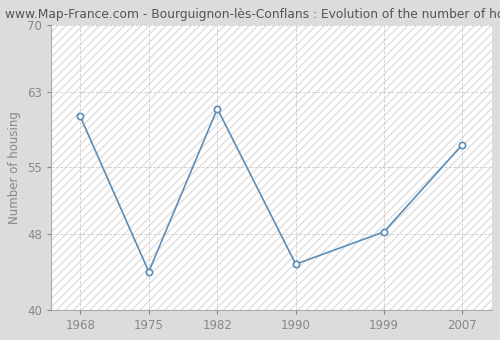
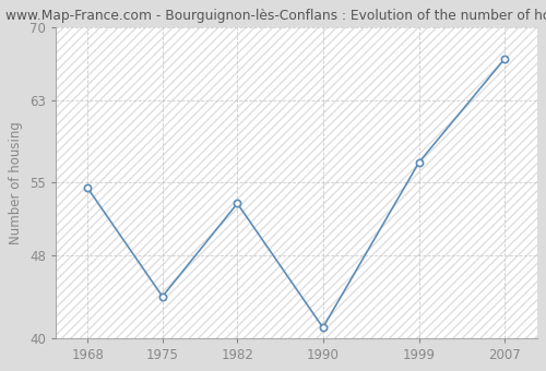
1968: 60.4 -> 54.5
1982: 61.2 -> 53.0
1990: 44.8 -> 41.0
1999: 48.2 -> 57.0
2007: 57.4 -> 67.0
